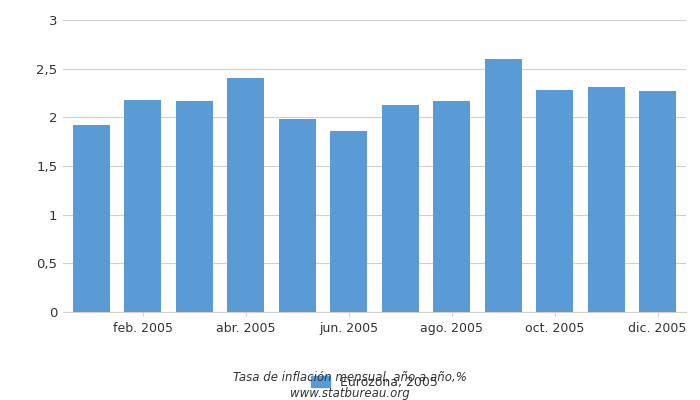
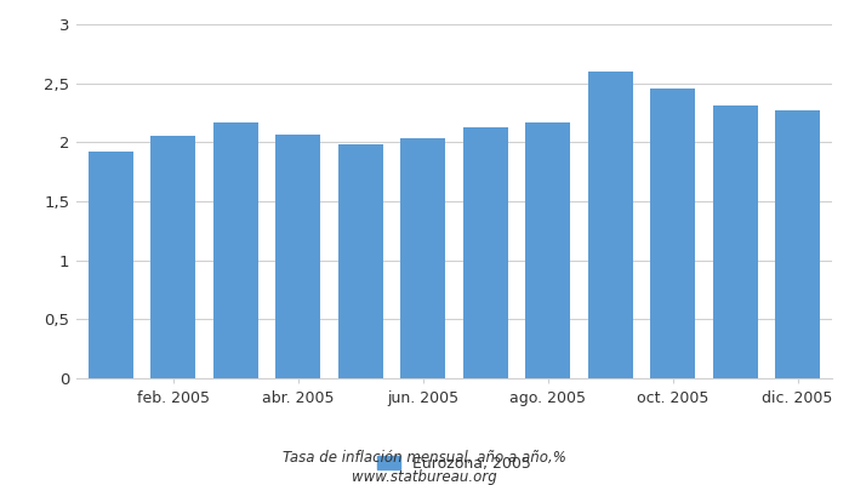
feb. 2005: 2,18 -> 2,05
abr. 2005: 2,40 -> 2,07
jun. 2005: 1,86 -> 2,03
oct. 2005: 2,28 -> 2,46
